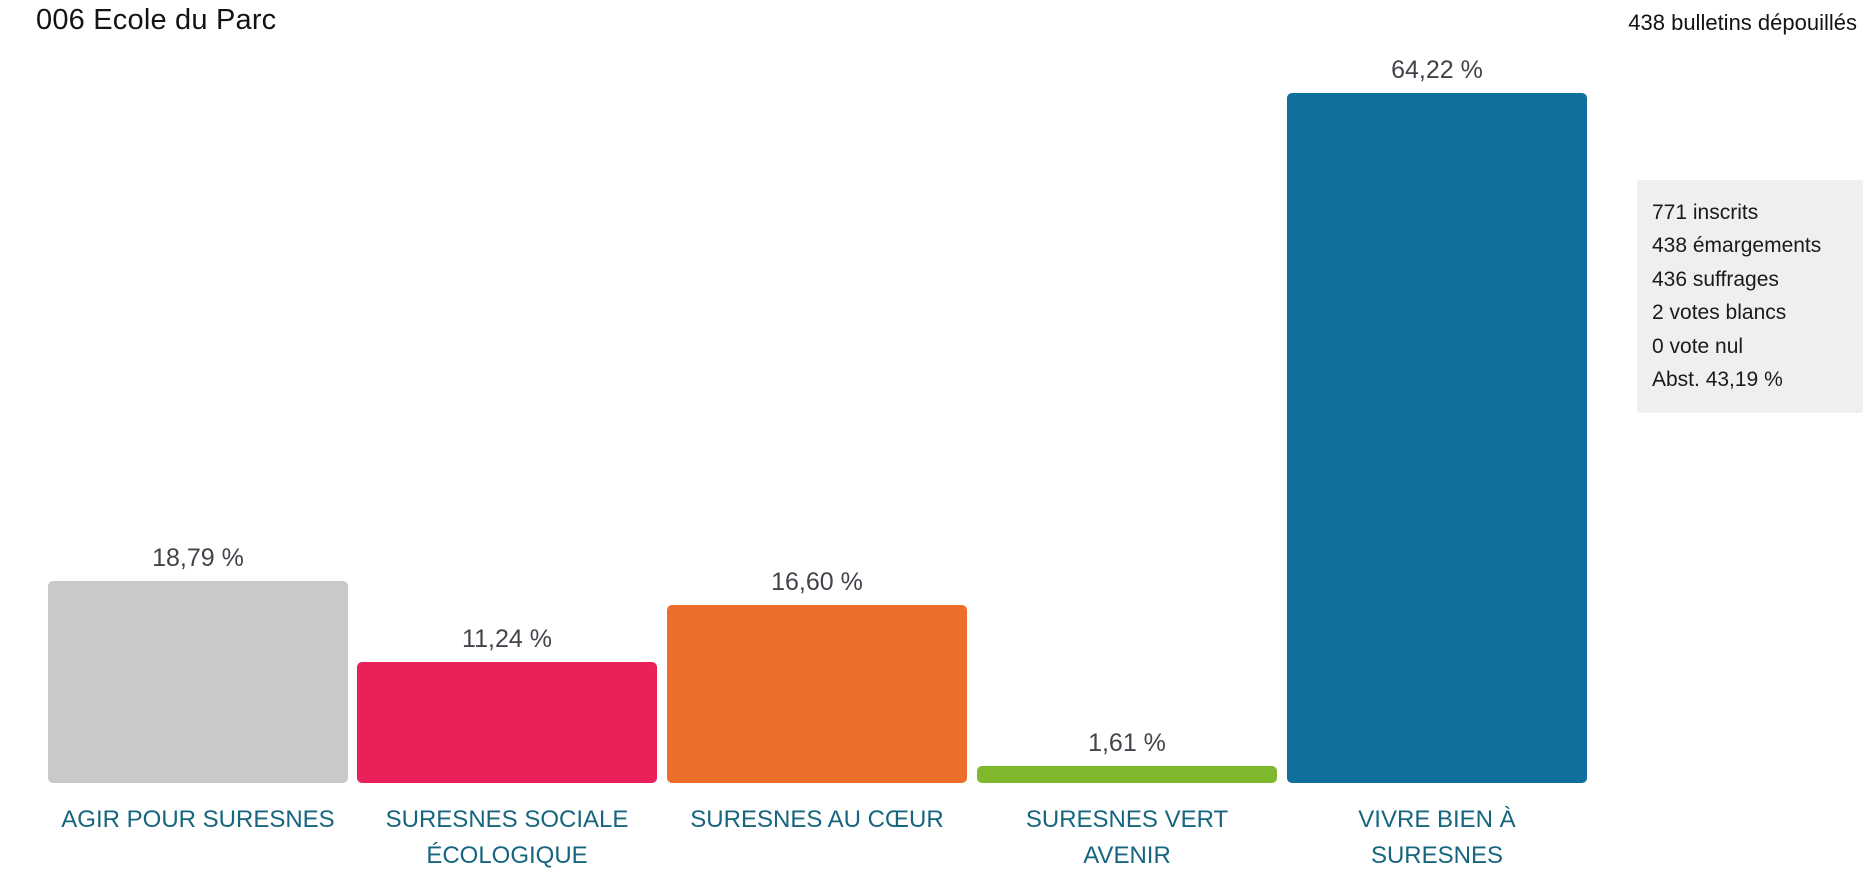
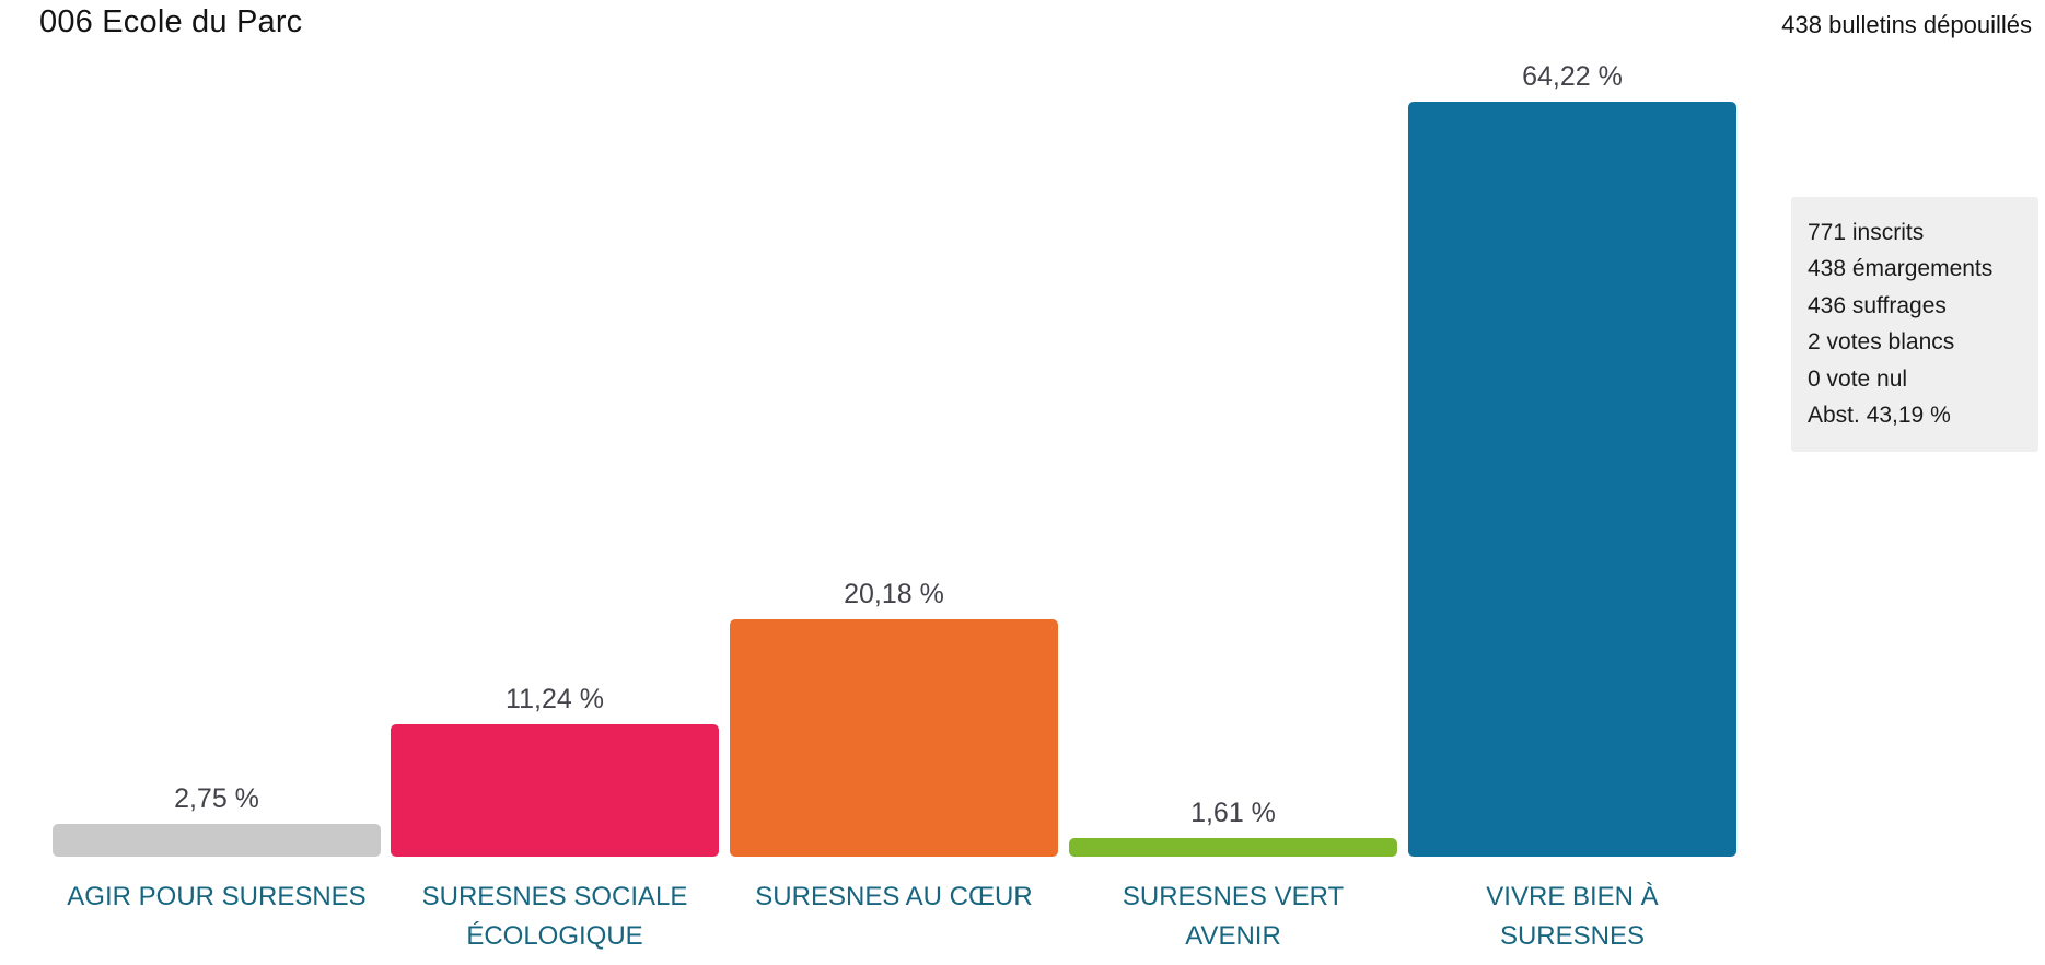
AGIR POUR SURESNES: 18,79 -> 2,75
SURESNES AU CŒUR: 16,60 -> 20,18
